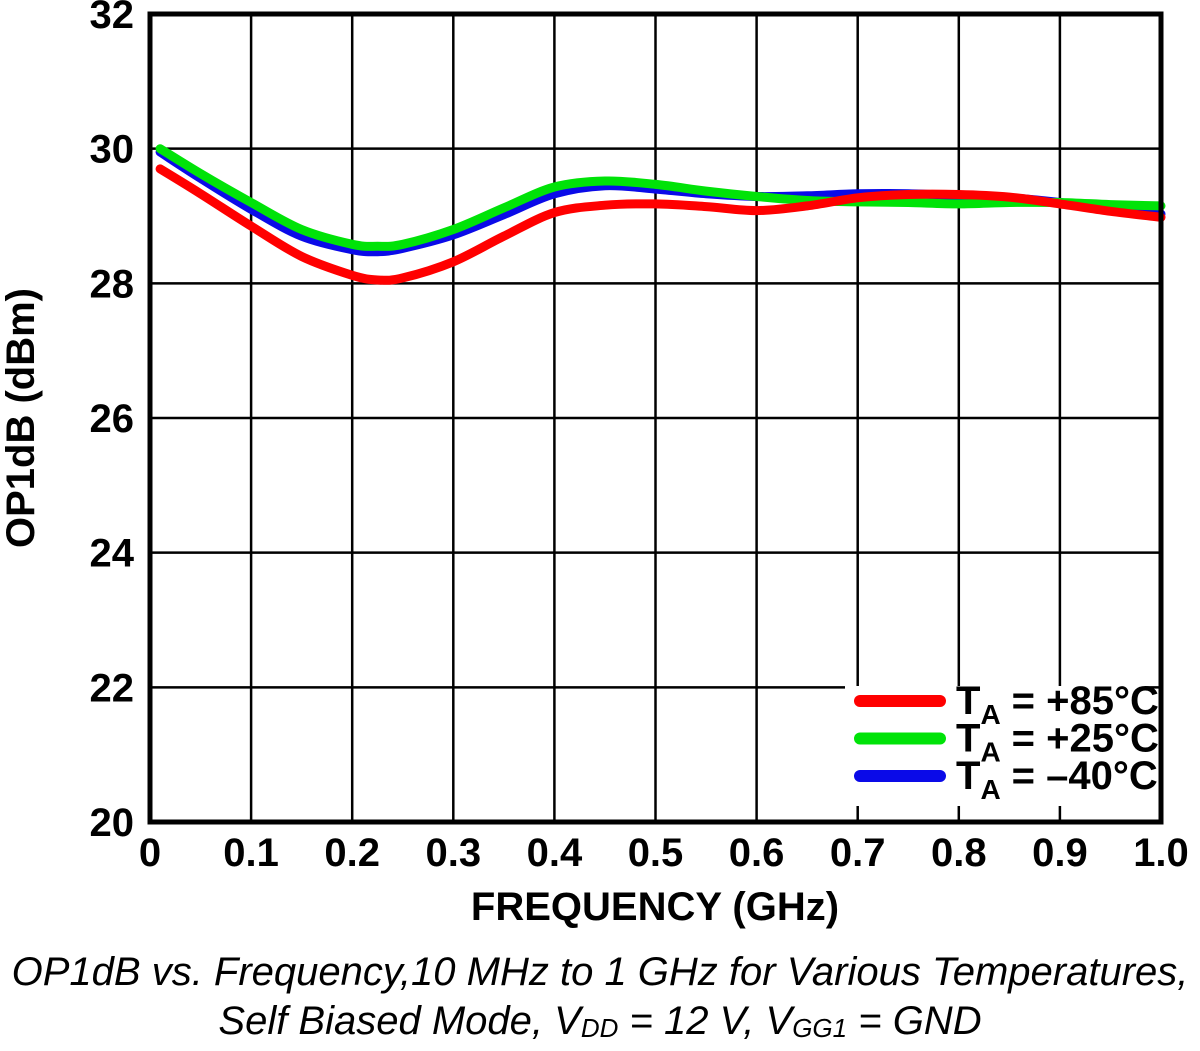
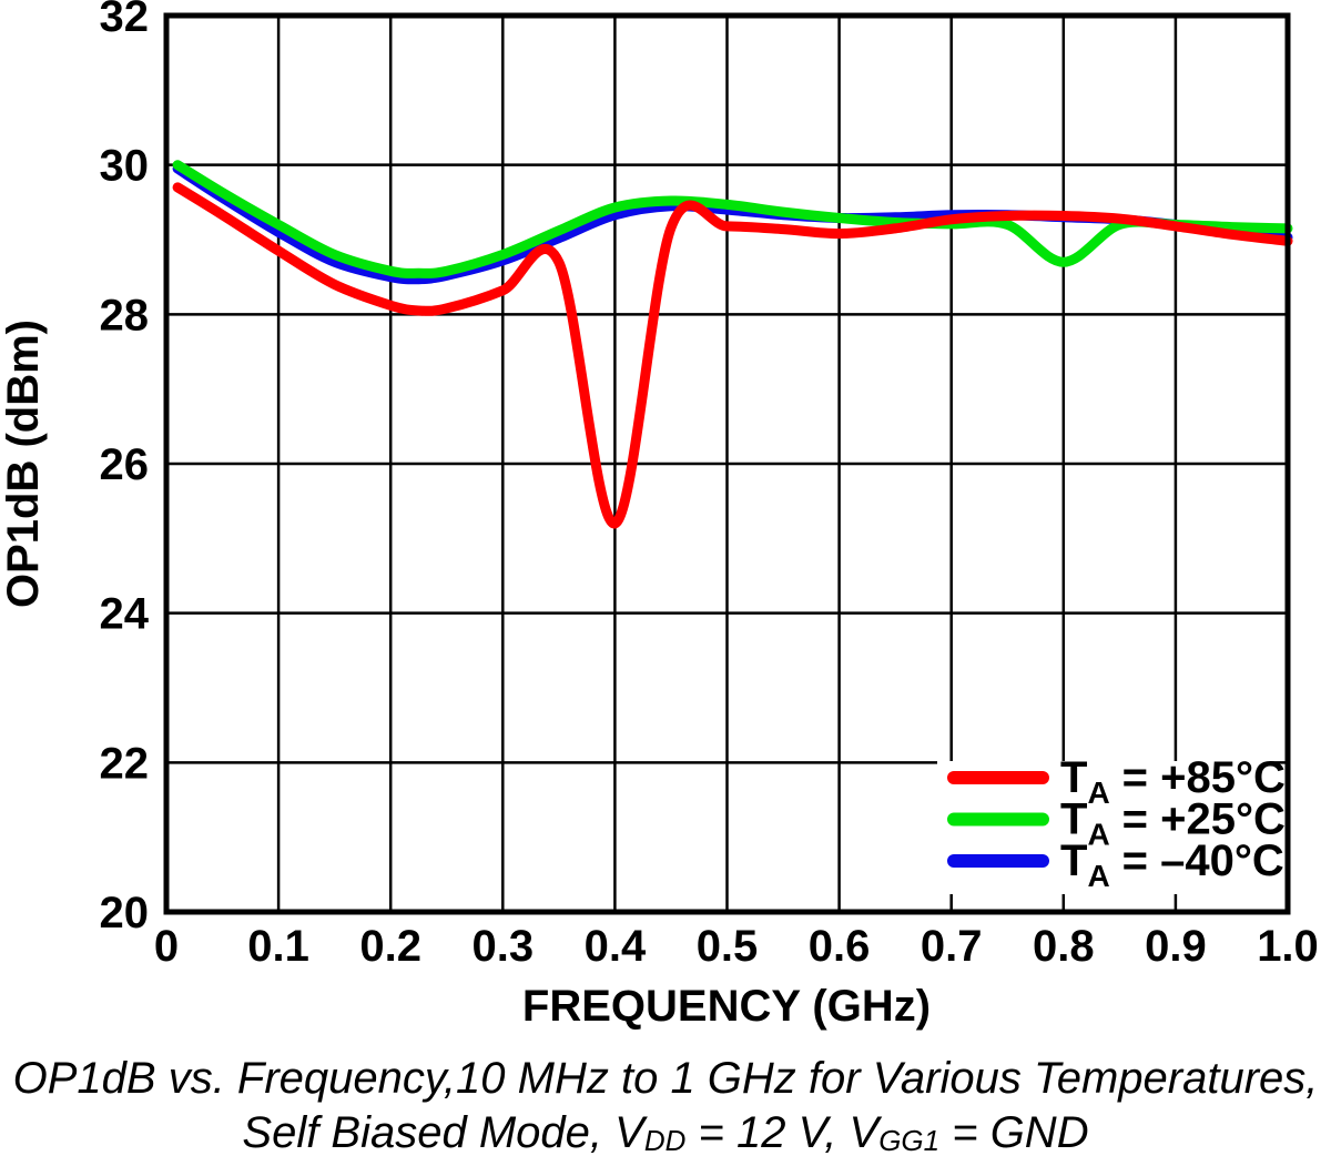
TA = +85°C/0.4: 29.1 -> 25.2
TA = +25°C/0.8: 29.2 -> 28.7
